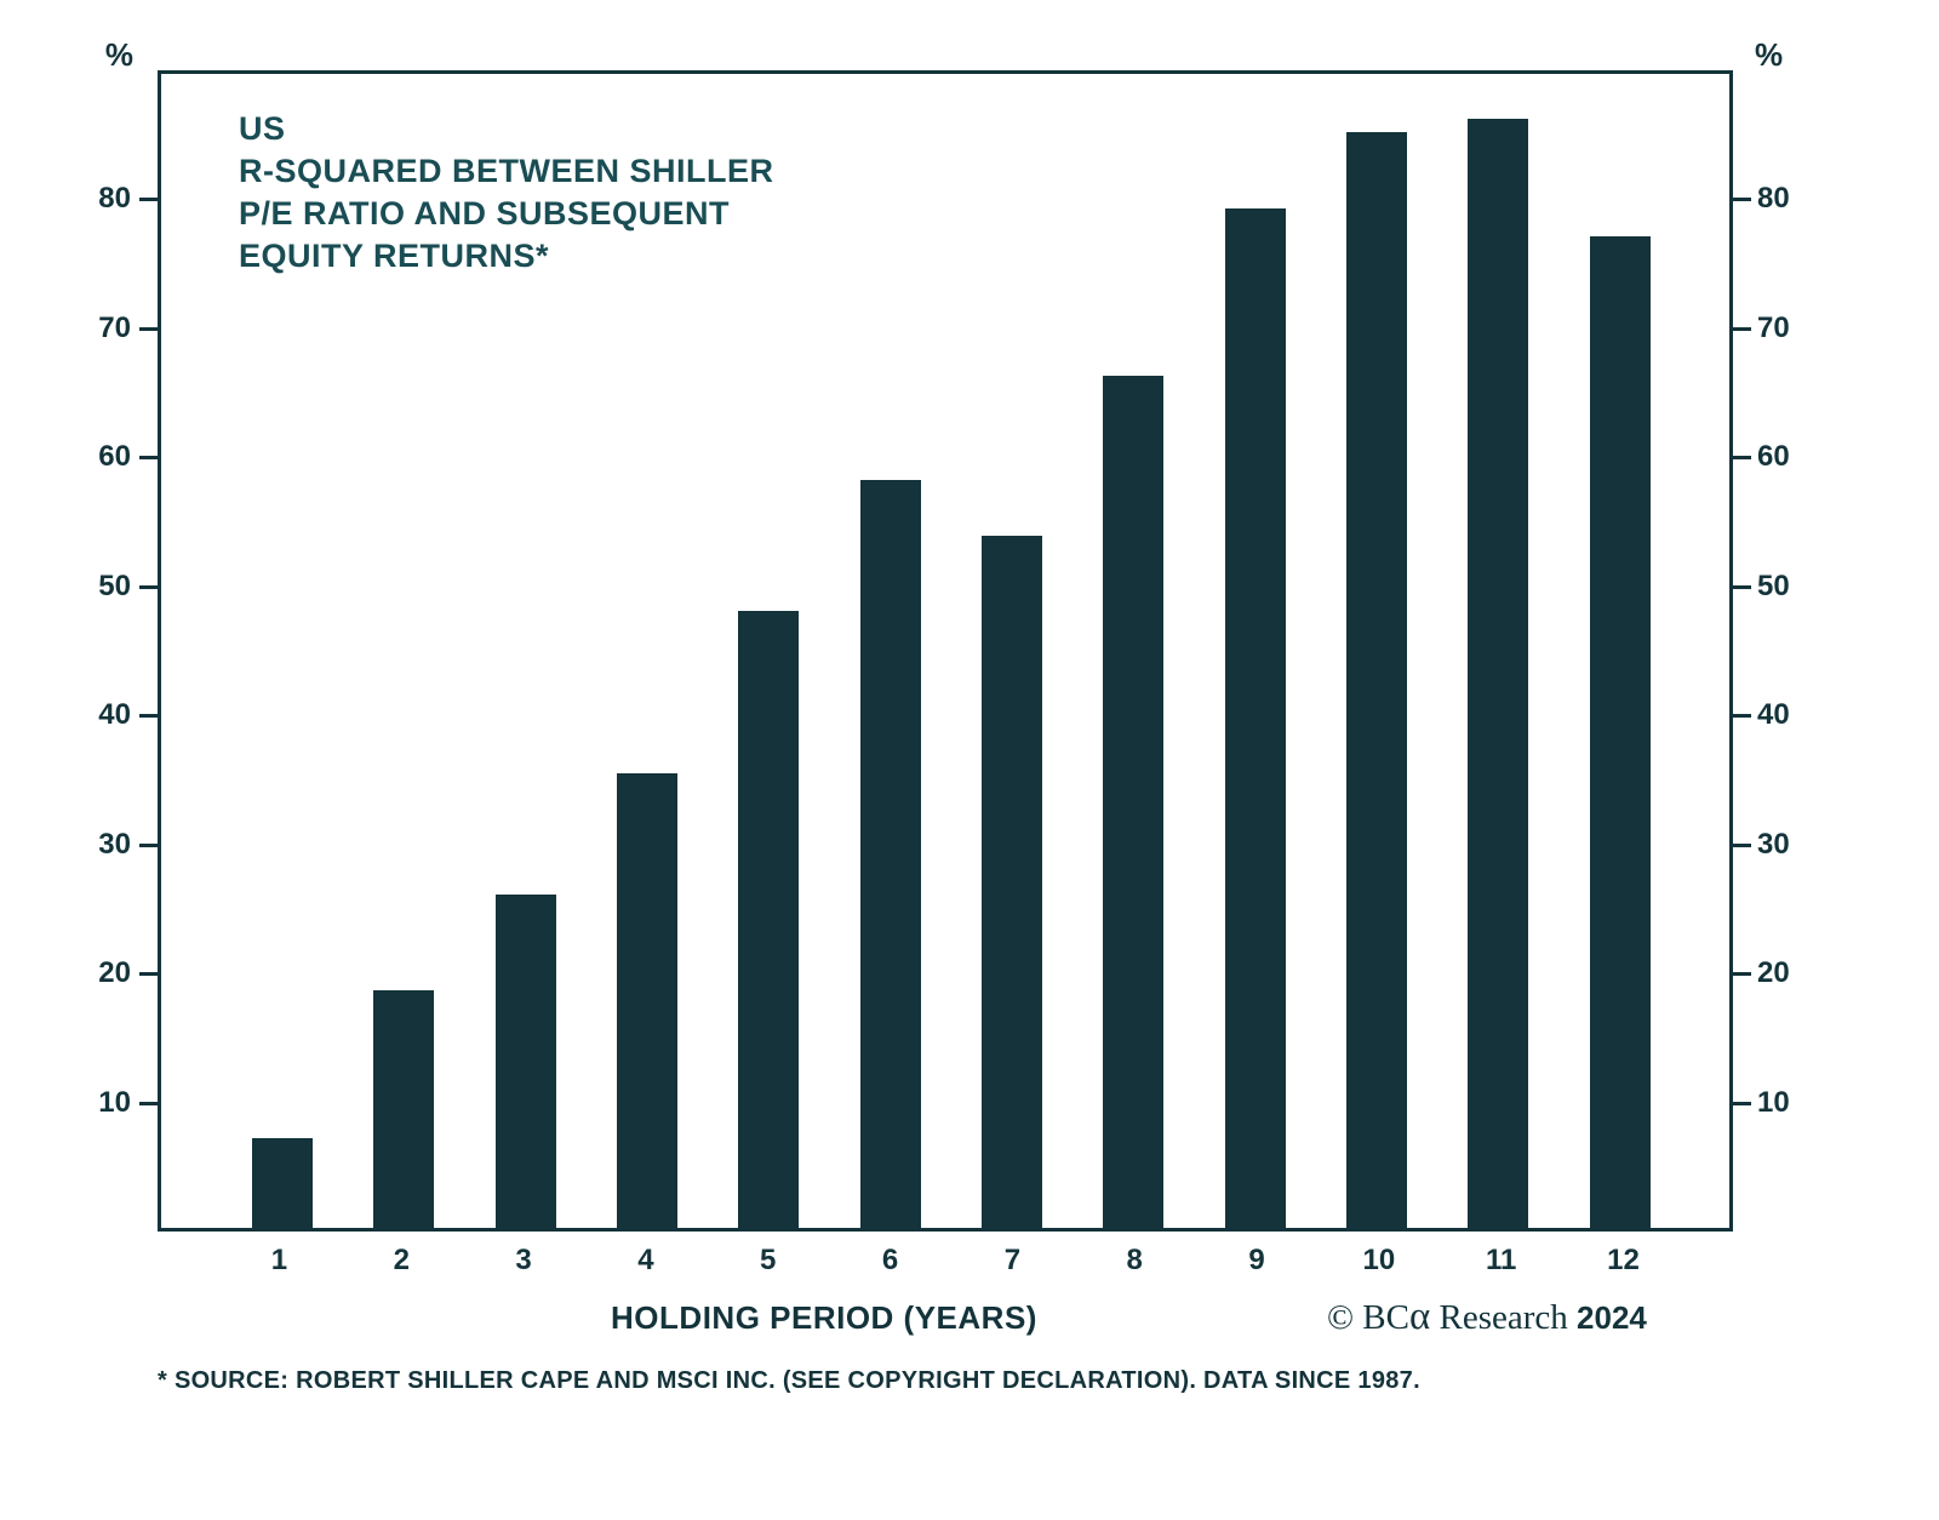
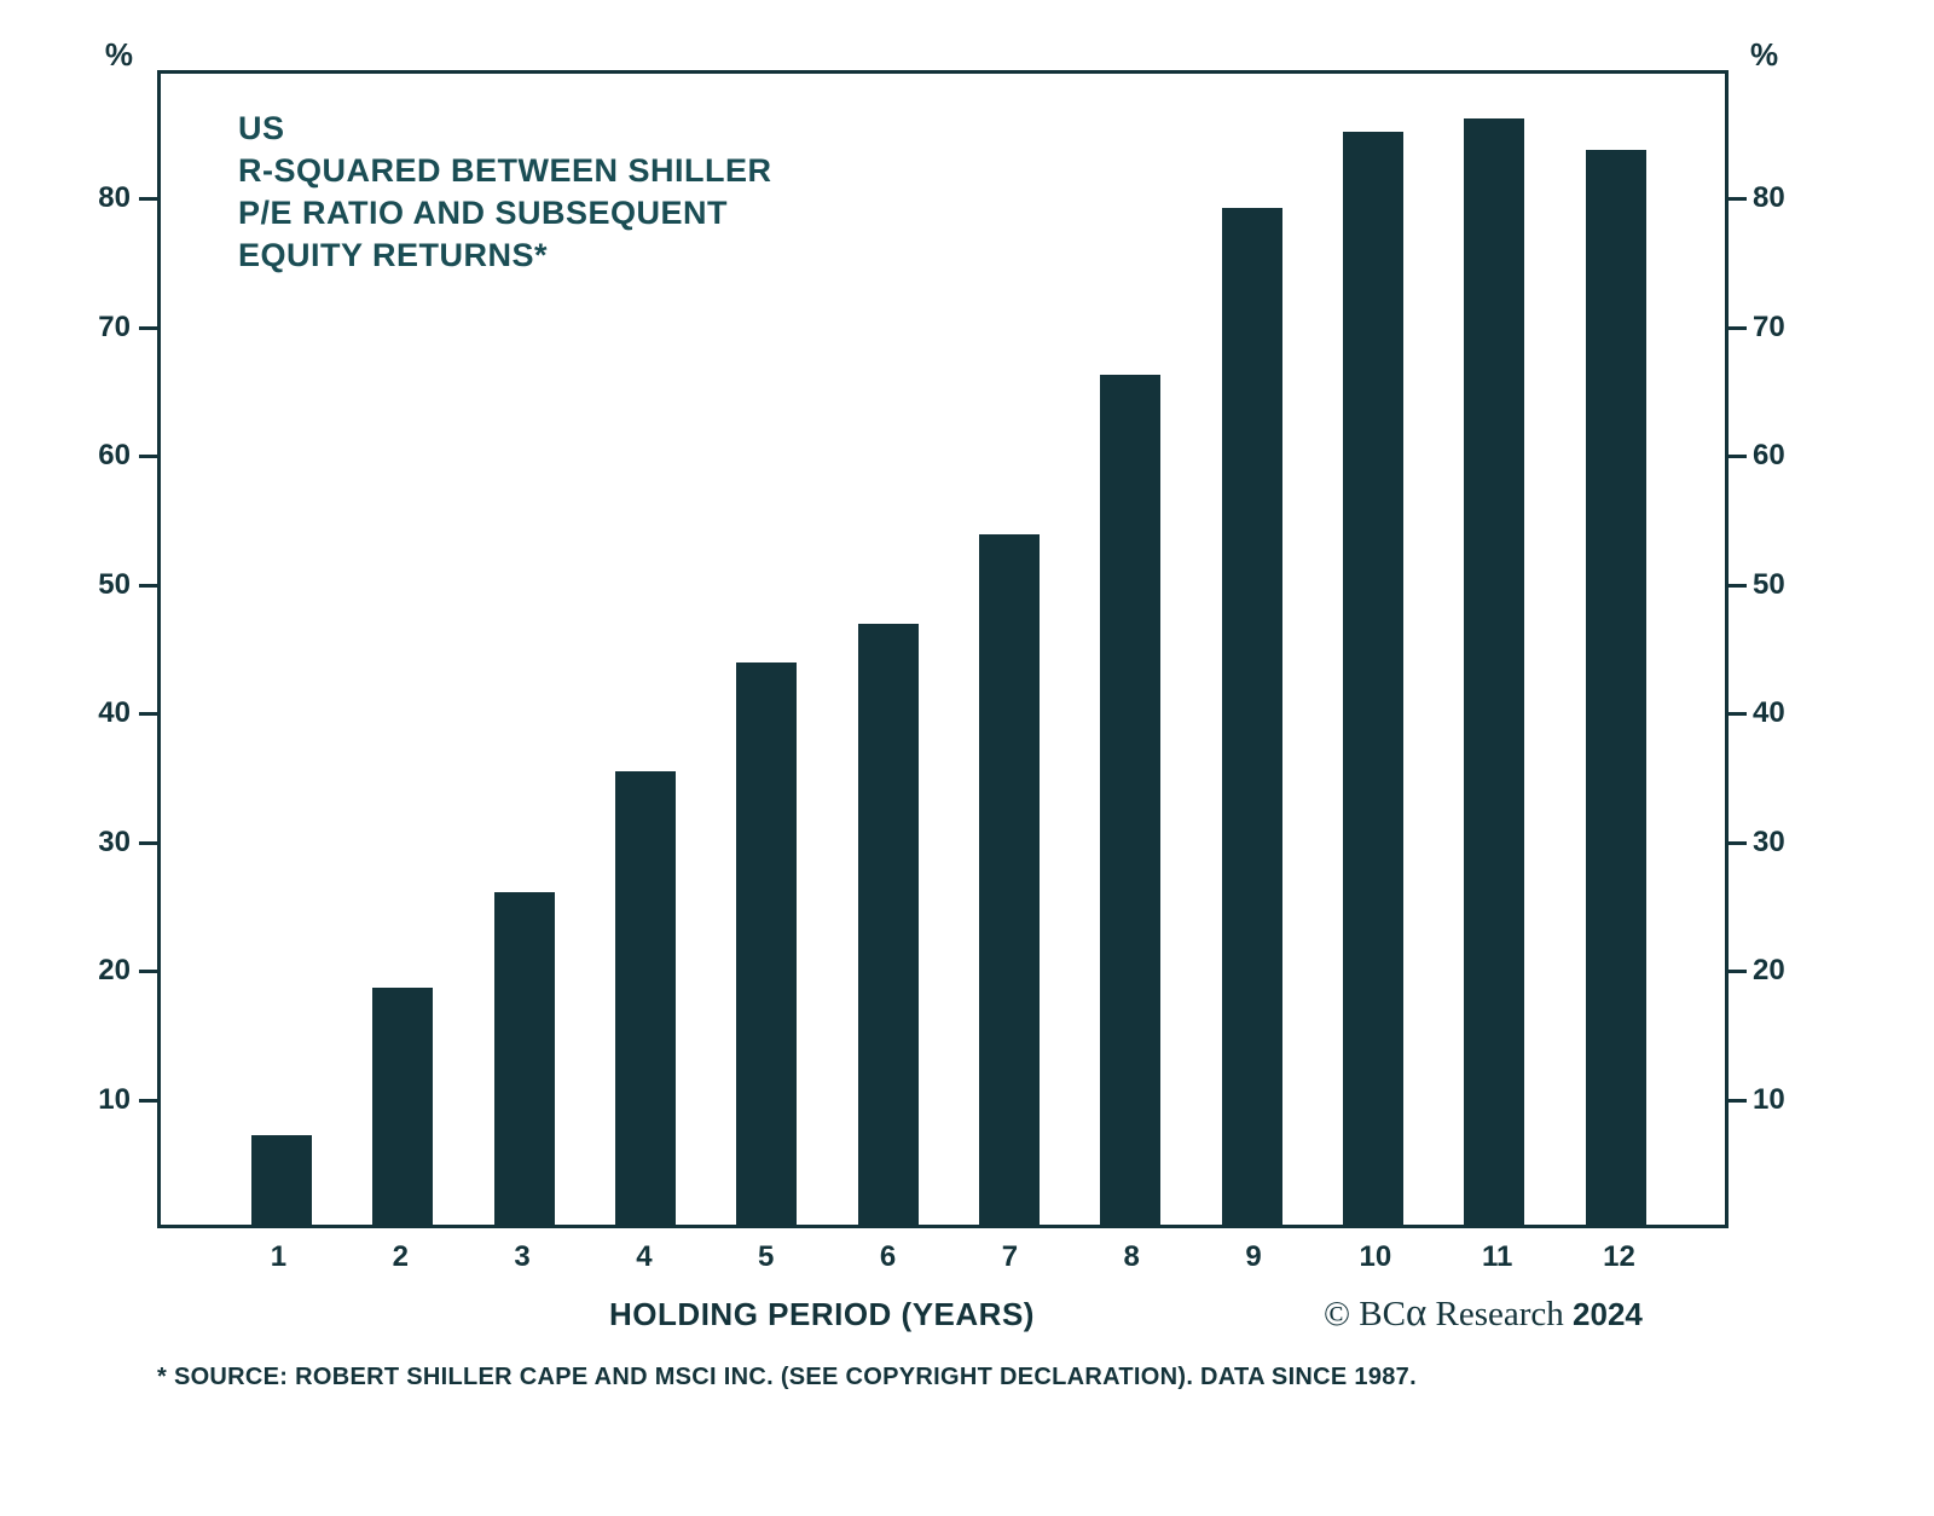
5: 48.1 -> 44.0
6: 58.3 -> 47.0
12: 77.3 -> 84.0
